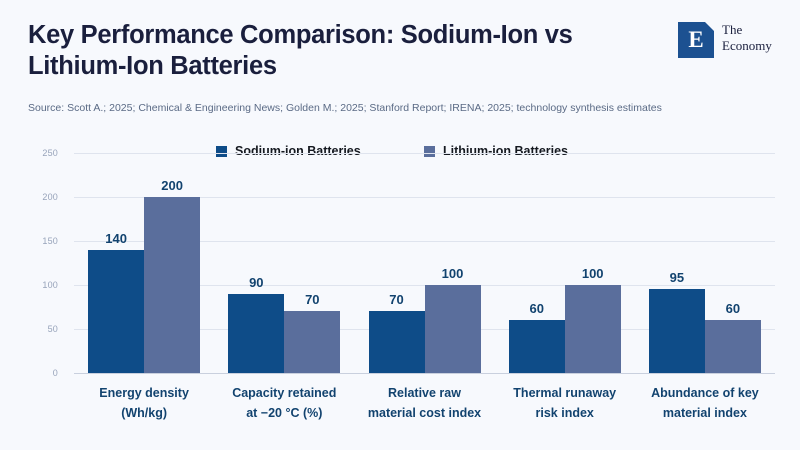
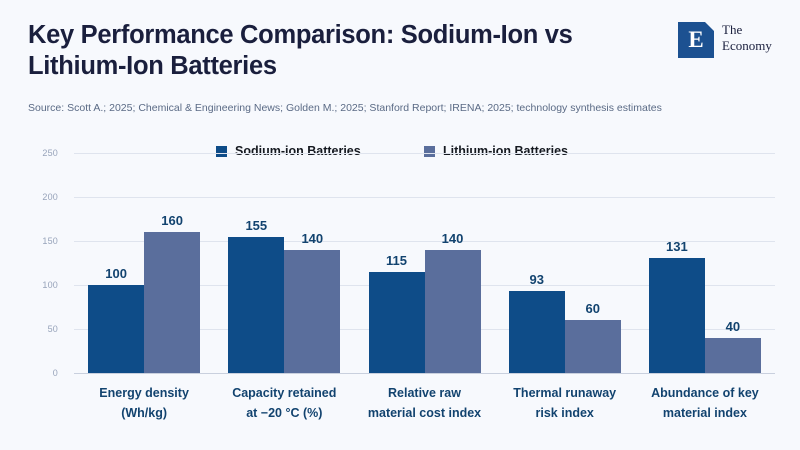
Sodium-ion Batteries/Energy density (Wh/kg): 140 -> 100
Lithium-ion Batteries/Energy density (Wh/kg): 200 -> 160
Sodium-ion Batteries/Capacity retained at −20 °C (%): 90 -> 155
Lithium-ion Batteries/Capacity retained at −20 °C (%): 70 -> 140
Sodium-ion Batteries/Relative raw material cost index: 70 -> 115
Lithium-ion Batteries/Relative raw material cost index: 100 -> 140
Sodium-ion Batteries/Thermal runaway risk index: 60 -> 93
Lithium-ion Batteries/Thermal runaway risk index: 100 -> 60
Sodium-ion Batteries/Abundance of key material index: 95 -> 131
Lithium-ion Batteries/Abundance of key material index: 60 -> 40
